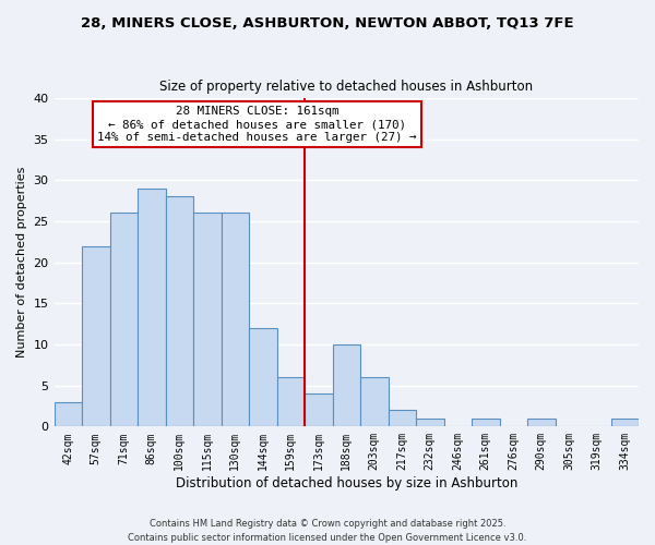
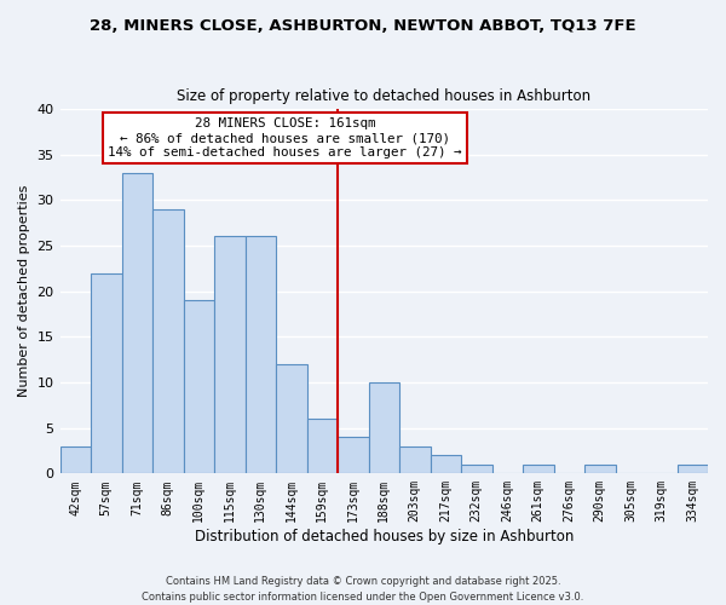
71sqm: 26 -> 33
100sqm: 28 -> 19
203sqm: 6 -> 3
